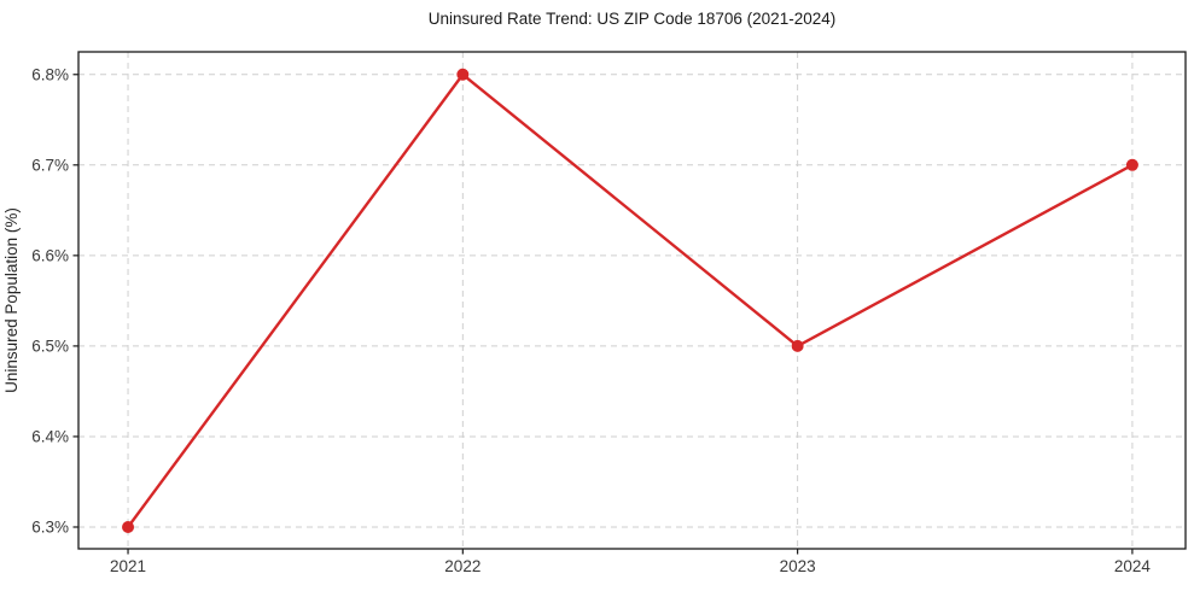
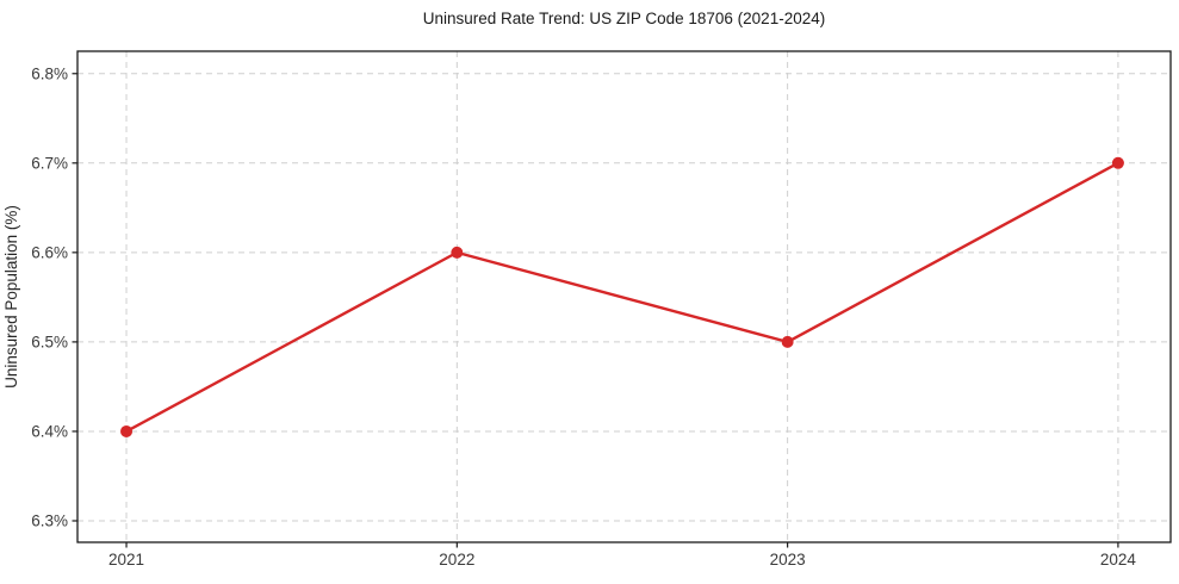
2021: 6.3% -> 6.4%
2022: 6.8% -> 6.6%
